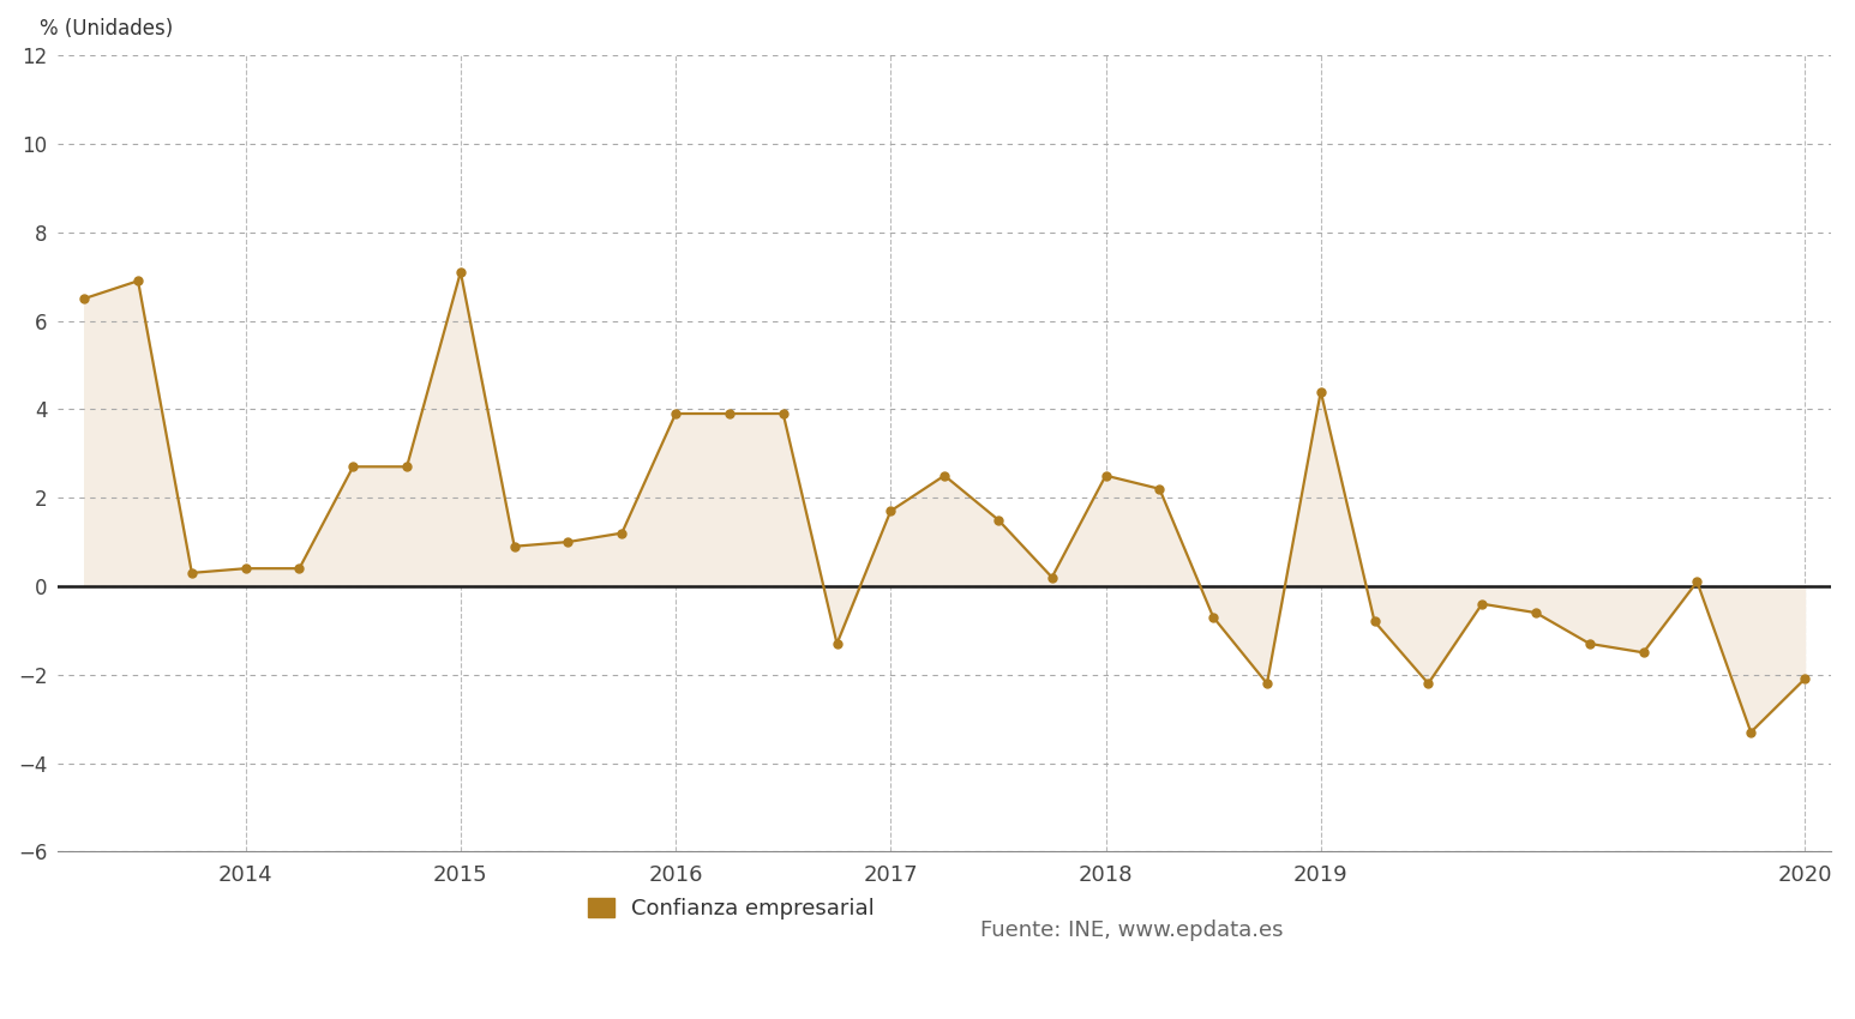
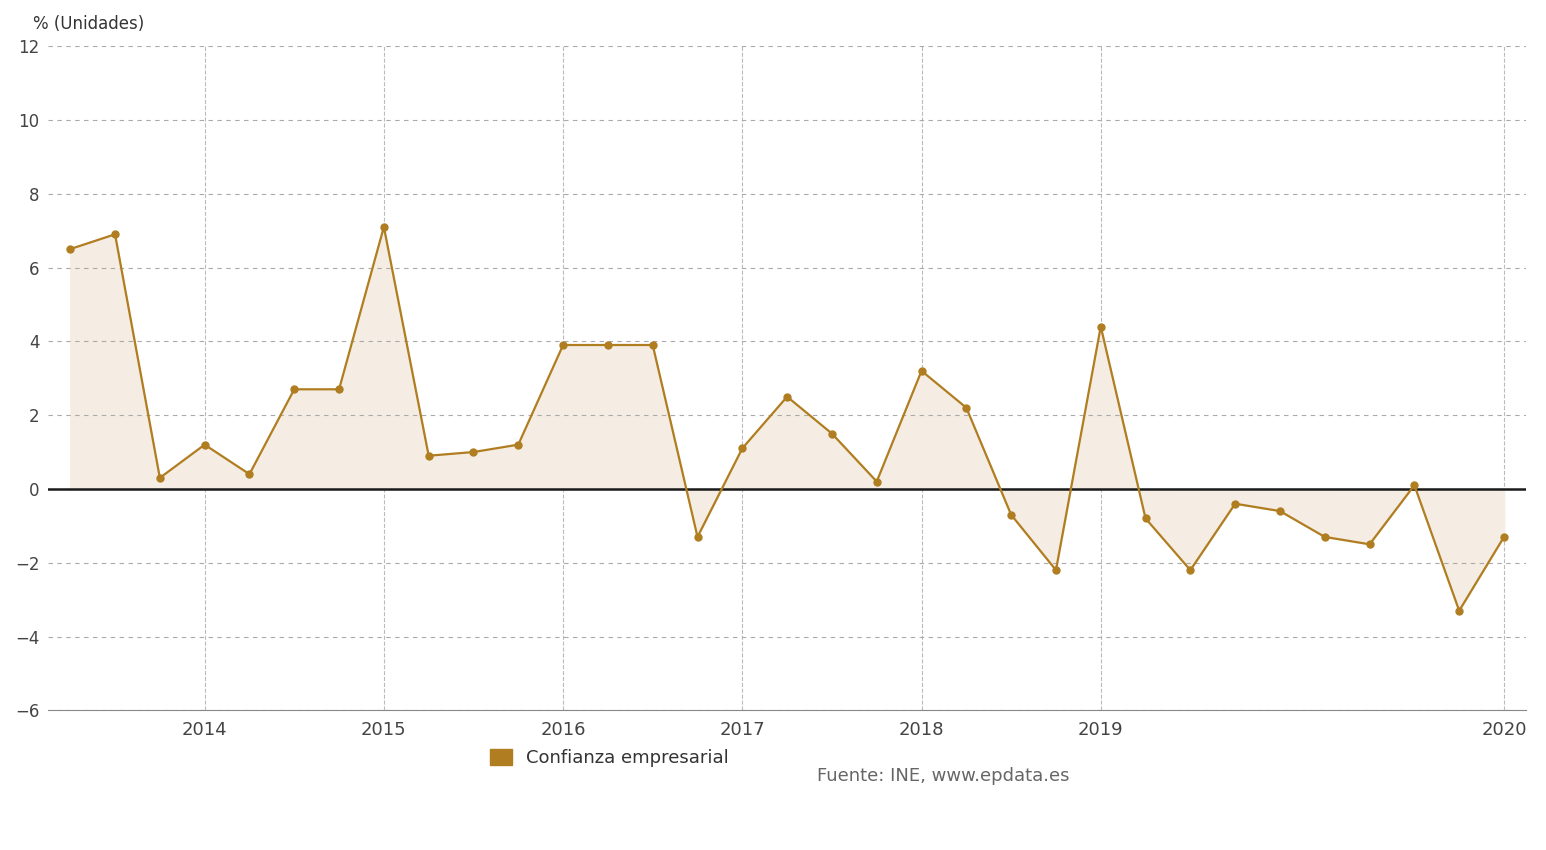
2014: 0.4 -> 1.2
2017: 1.7 -> 1.1
2018: 2.5 -> 3.2
2020: -2.1 -> -1.3
